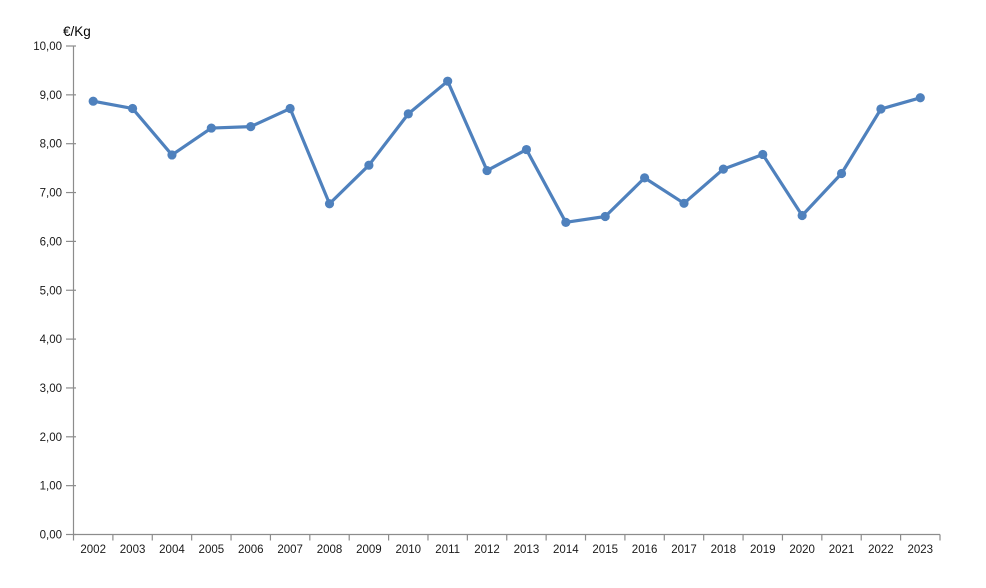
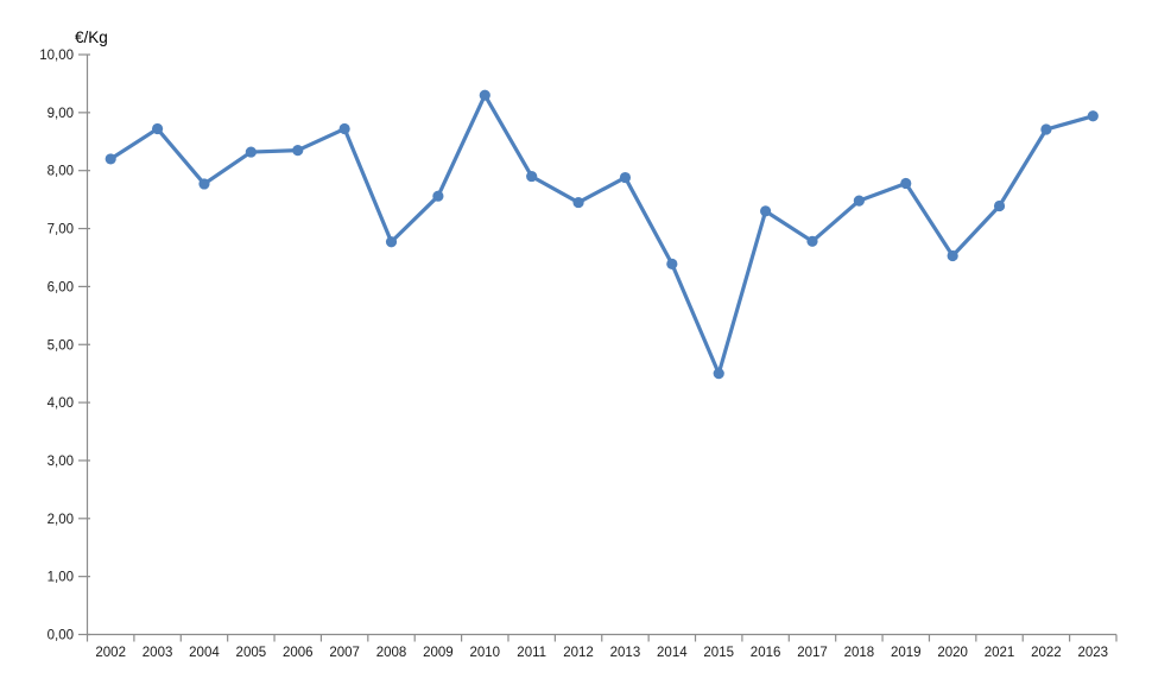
2002: 8,9 -> 8,2
2010: 8,6 -> 9,3
2011: 9,3 -> 7,9
2015: 6,5 -> 4,5
